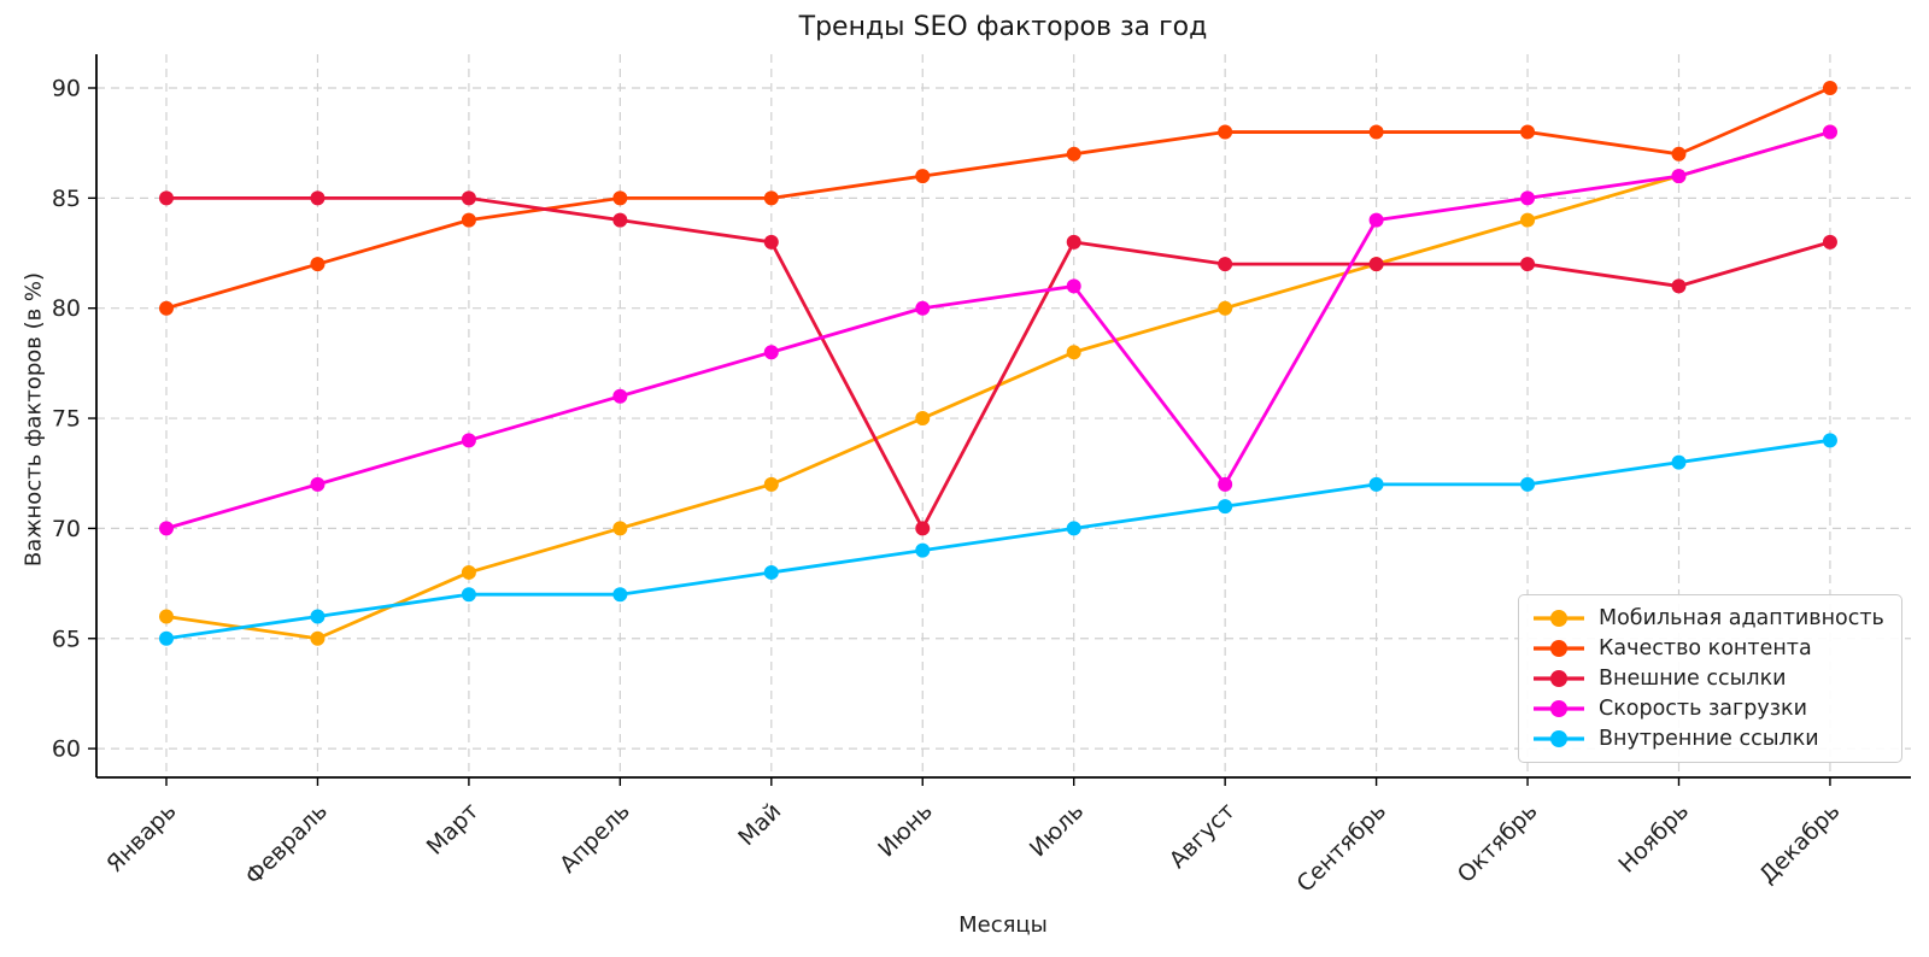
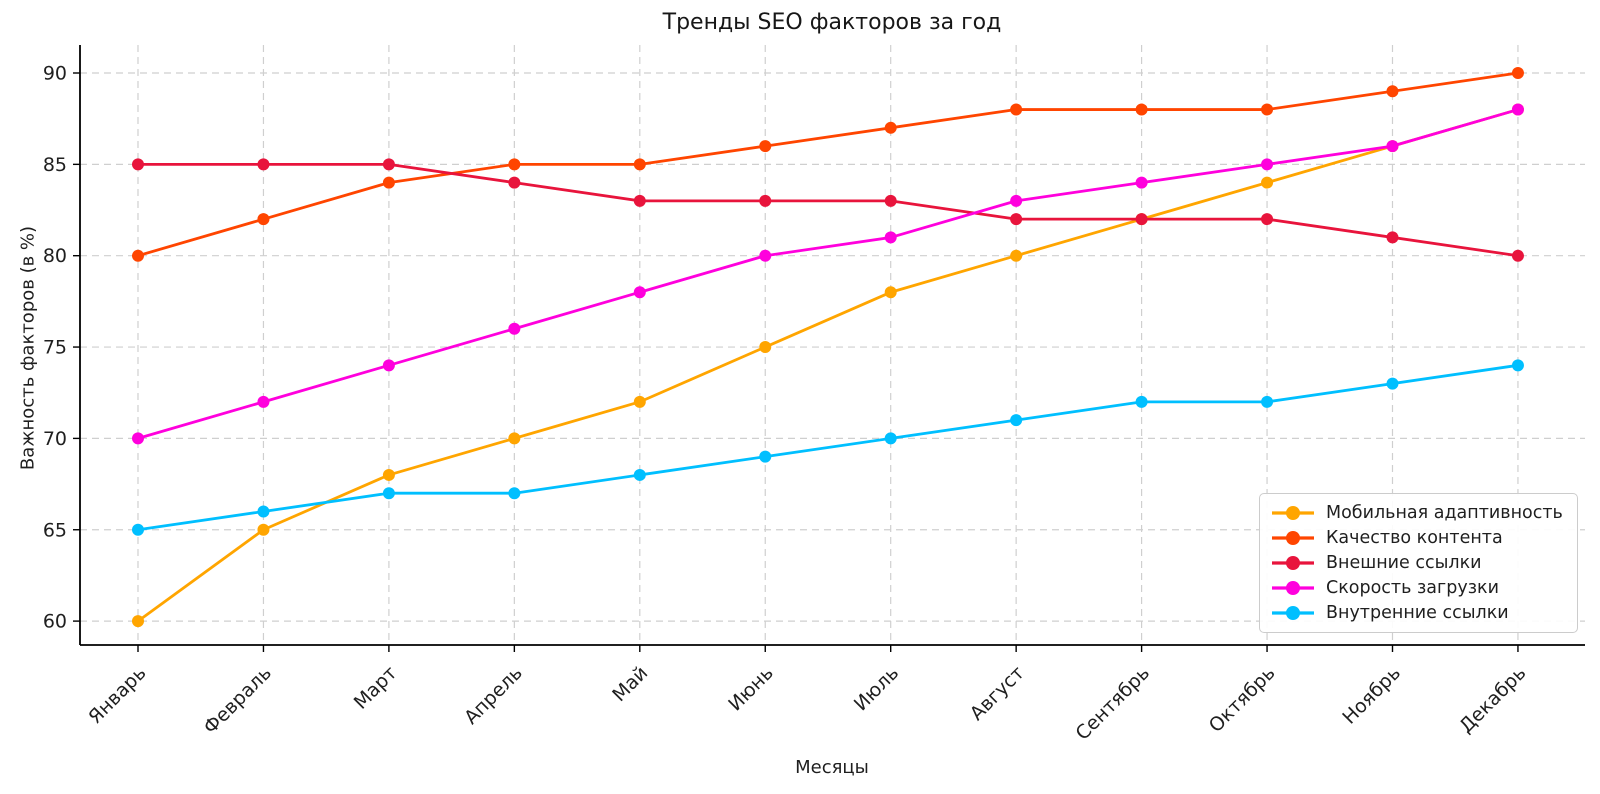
Мобильная адаптивность/Январь: 66 -> 60
Внешние ссылки/Июнь: 70 -> 83
Скорость загрузки/Август: 72 -> 83
Качество контента/Ноябрь: 87 -> 89
Внешние ссылки/Декабрь: 83 -> 80
